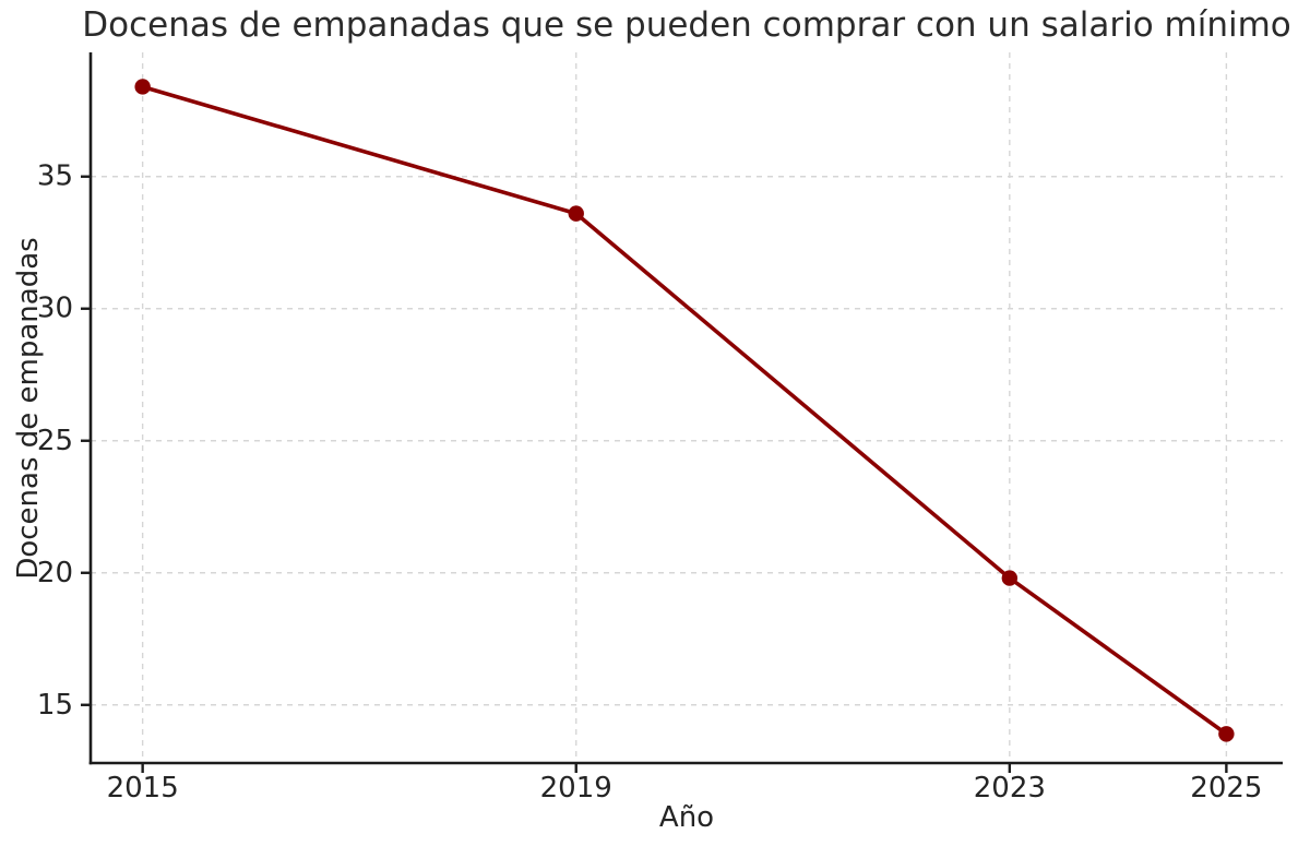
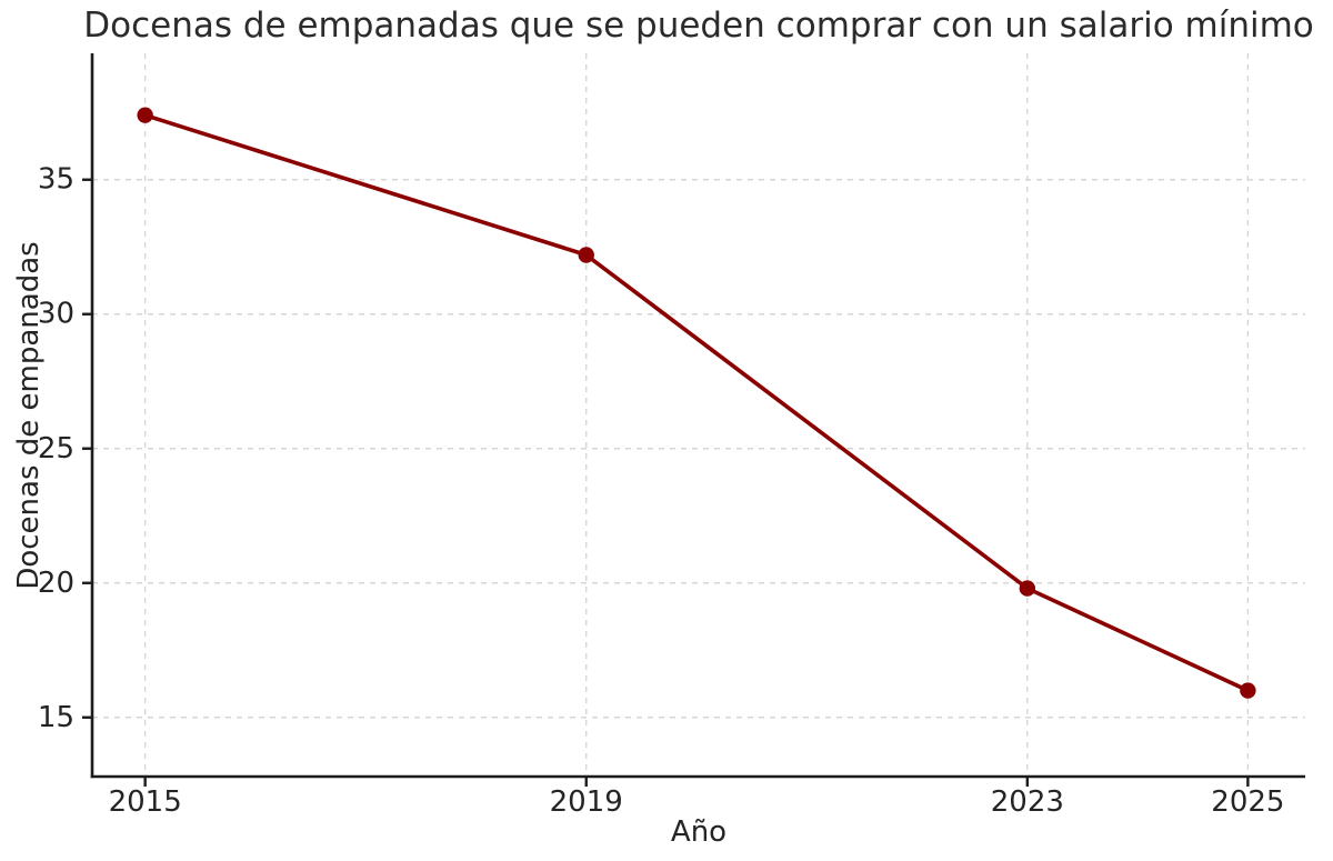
2015: 38.4 -> 37.4
2019: 33.6 -> 32.2
2025: 13.9 -> 16.0
